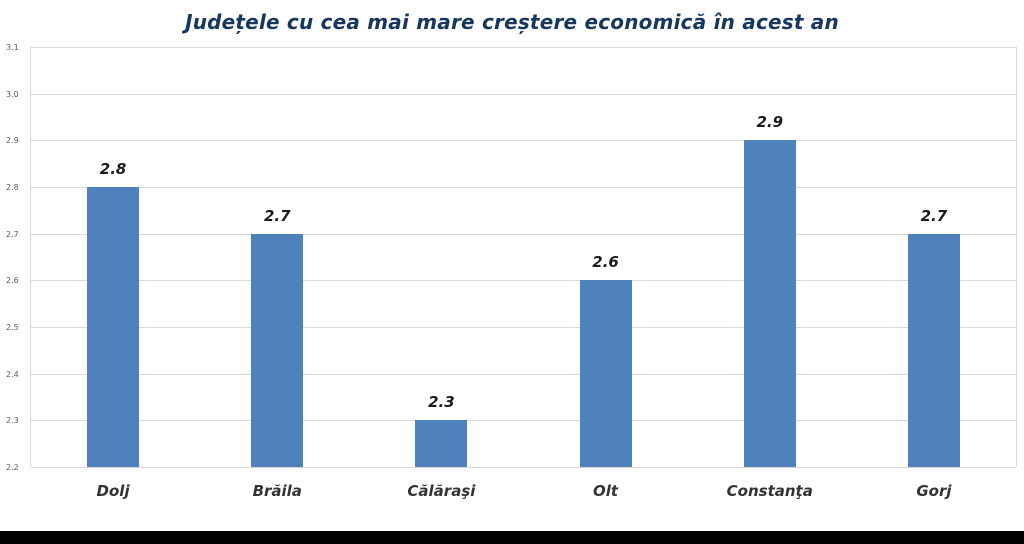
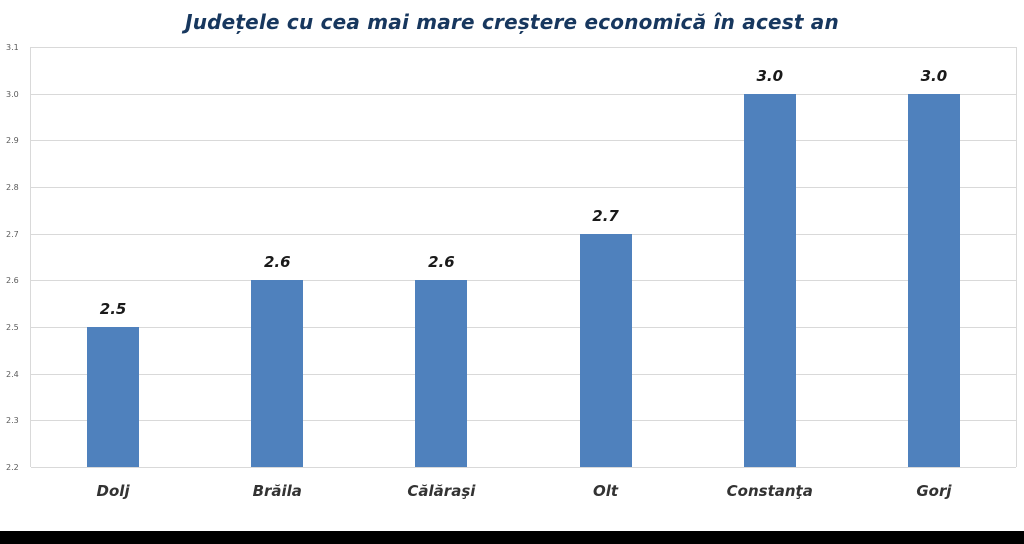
Dolj: 2.8 -> 2.5
Brăila: 2.7 -> 2.6
Călăraşi: 2.3 -> 2.6
Olt: 2.6 -> 2.7
Constanţa: 2.9 -> 3.0
Gorj: 2.7 -> 3.0
